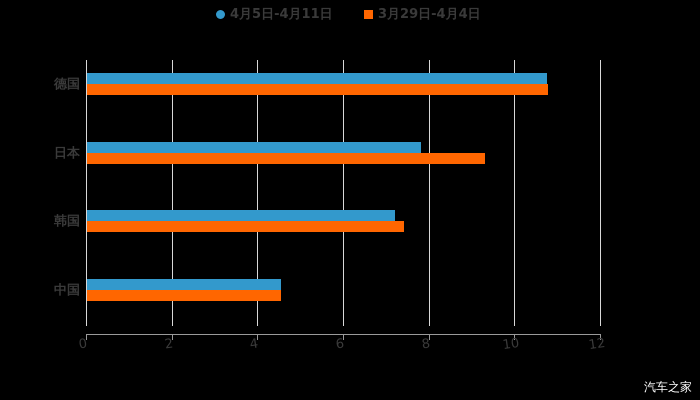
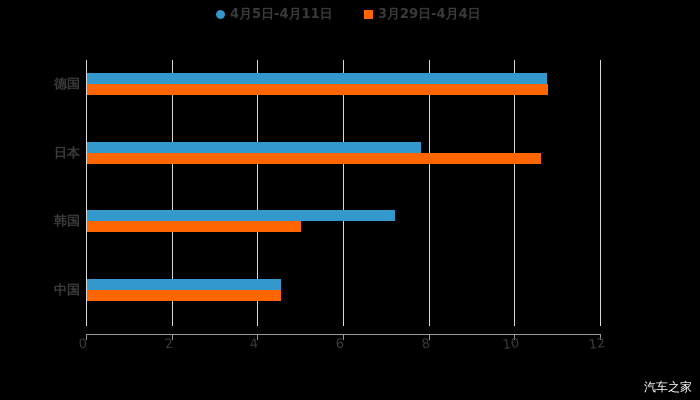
3月29日-4月4日/日本: 9.3 -> 10.6
3月29日-4月4日/韩国: 7.4 -> 5.0
